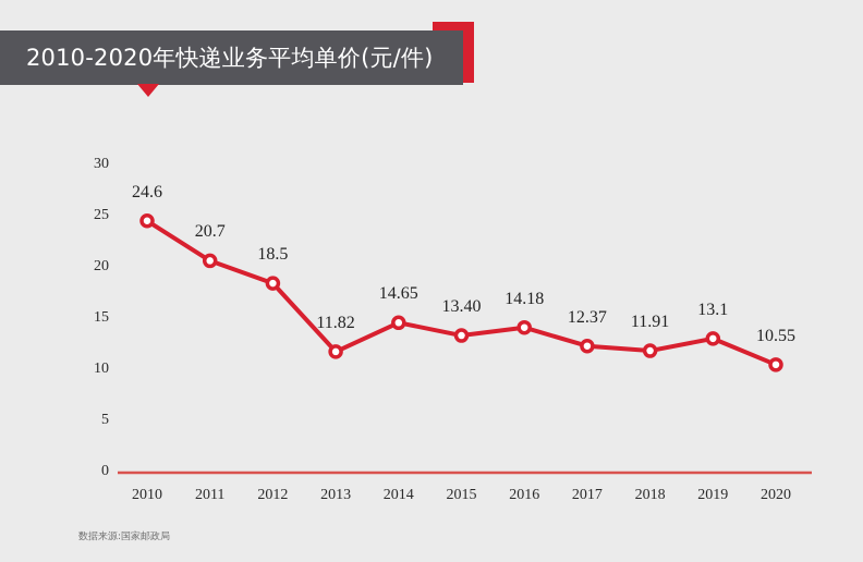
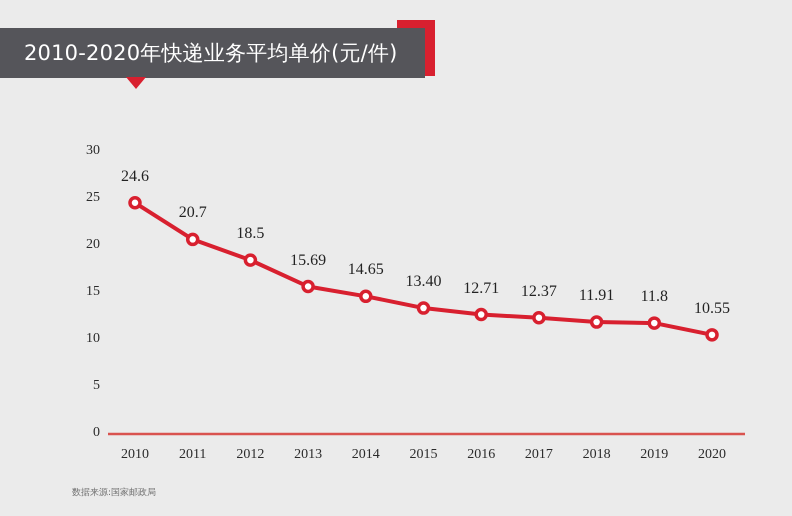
2013: 11.82 -> 15.69
2016: 14.18 -> 12.71
2019: 13.1 -> 11.8
